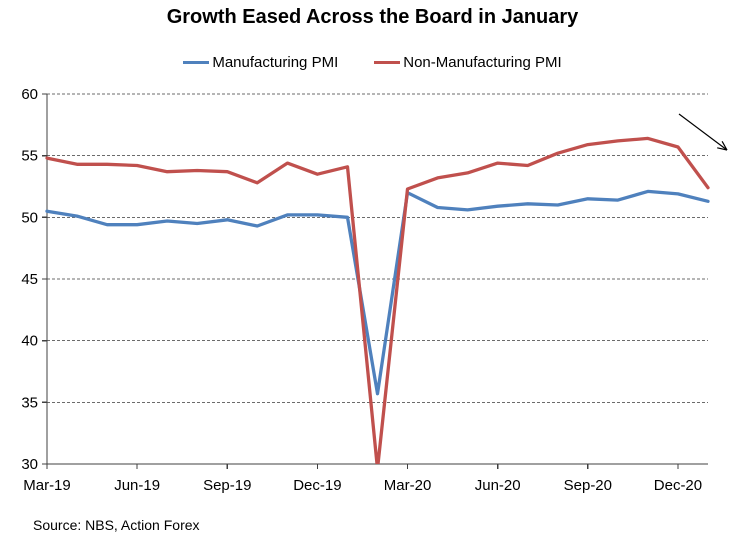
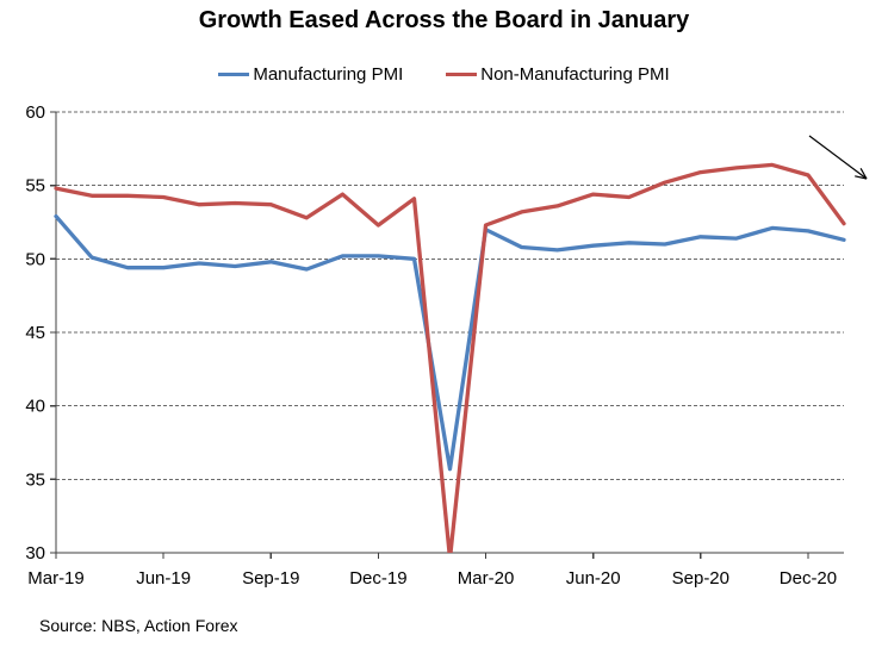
Manufacturing PMI/Mar-19: 50.5 -> 52.9
Non-Manufacturing PMI/Dec-19: 53.5 -> 52.3
